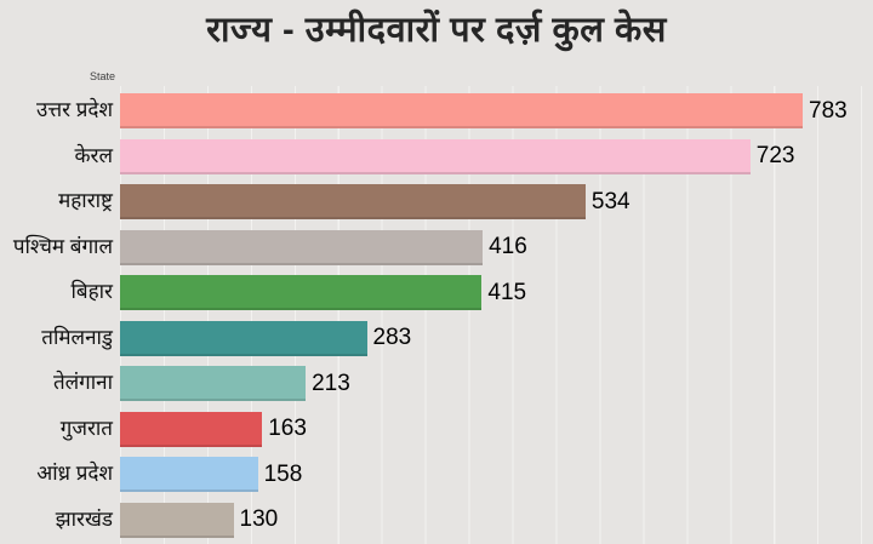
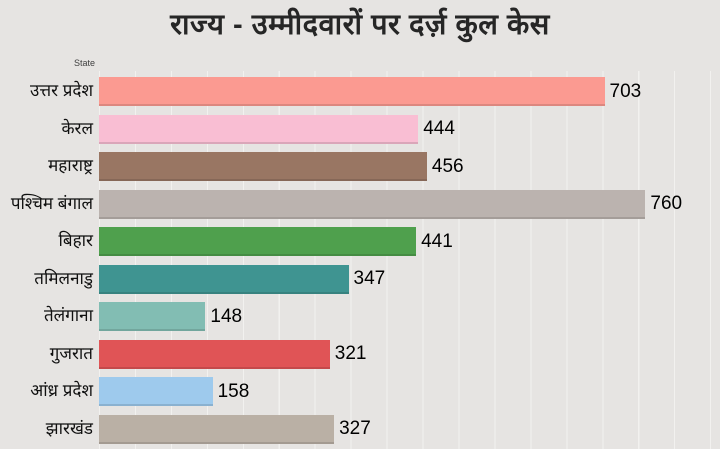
उत्तर प्रदेश: 783 -> 703
केरल: 723 -> 444
महाराष्ट्र: 534 -> 456
पश्चिम बंगाल: 416 -> 760
बिहार: 415 -> 441
तमिलनाडु: 283 -> 347
तेलंगाना: 213 -> 148
गुजरात: 163 -> 321
झारखंड: 130 -> 327
